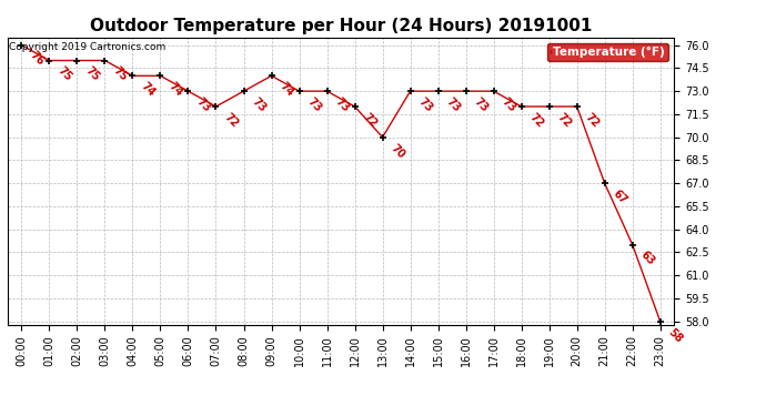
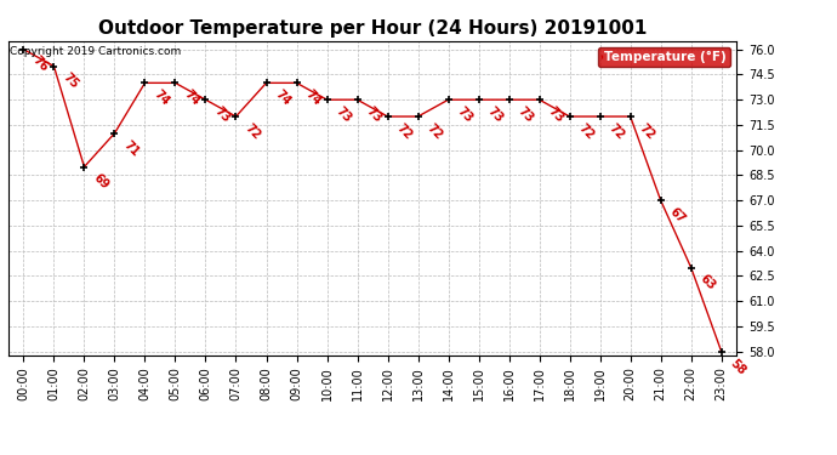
02:00: 75 -> 69
03:00: 75 -> 71
08:00: 73 -> 74
13:00: 70 -> 72
